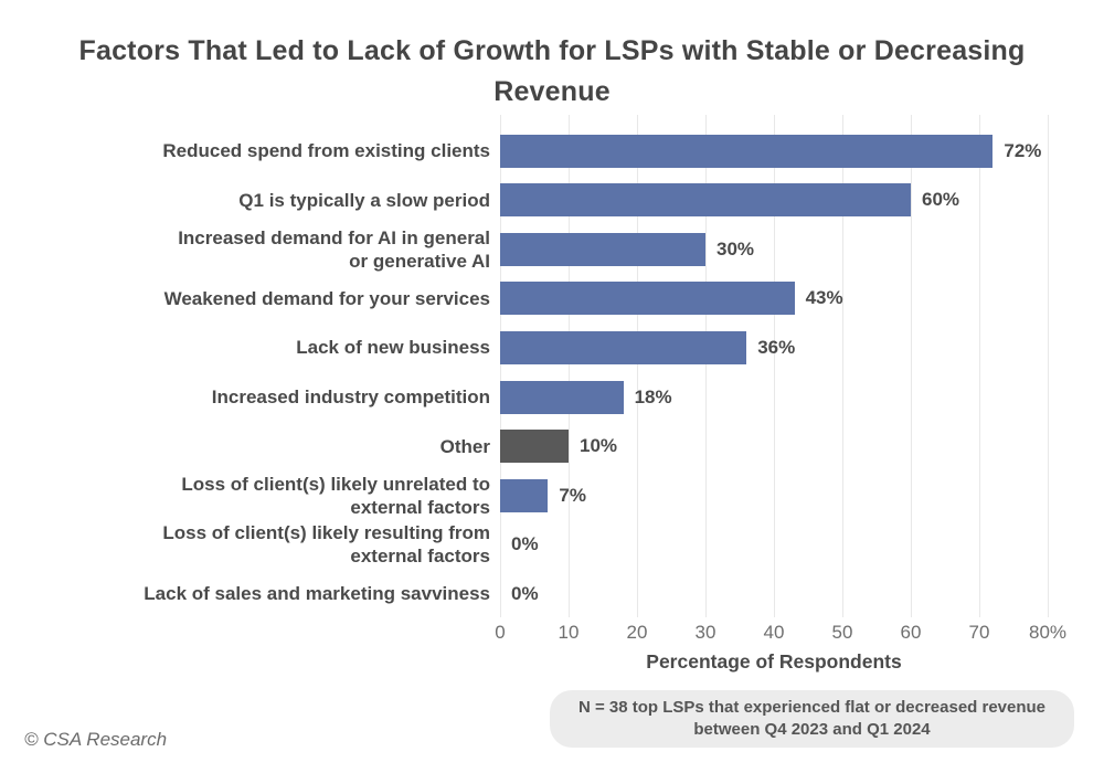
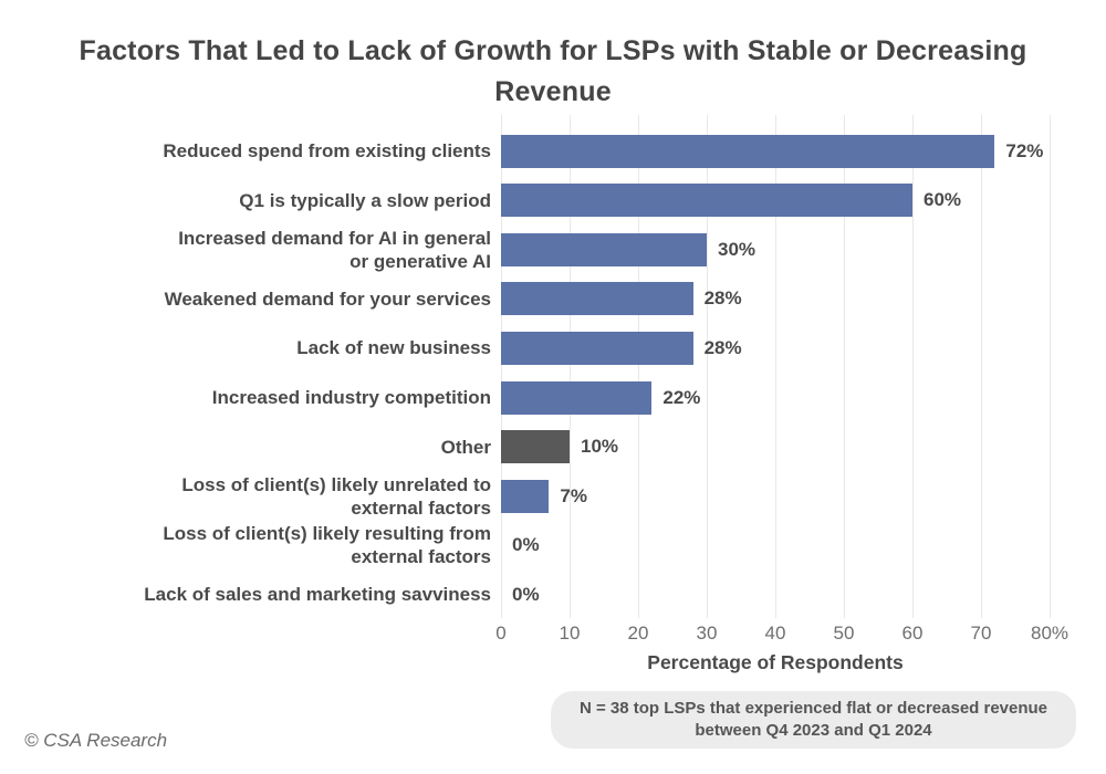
Weakened demand for your services: 43% -> 28%
Lack of new business: 36% -> 28%
Increased industry competition: 18% -> 22%
